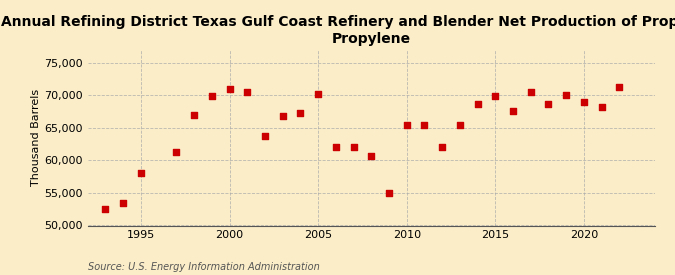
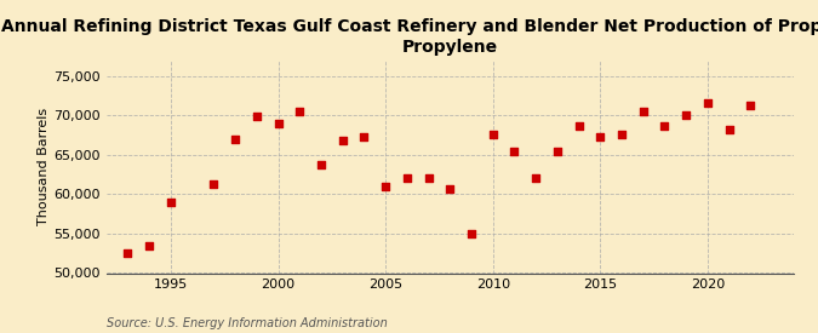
1995: 58,000 -> 59,000
2000: 71,000 -> 69,000
2005: 70,100 -> 61,000
2010: 65,400 -> 67,600
2015: 69,800 -> 67,200
2020: 69,000 -> 71,600
